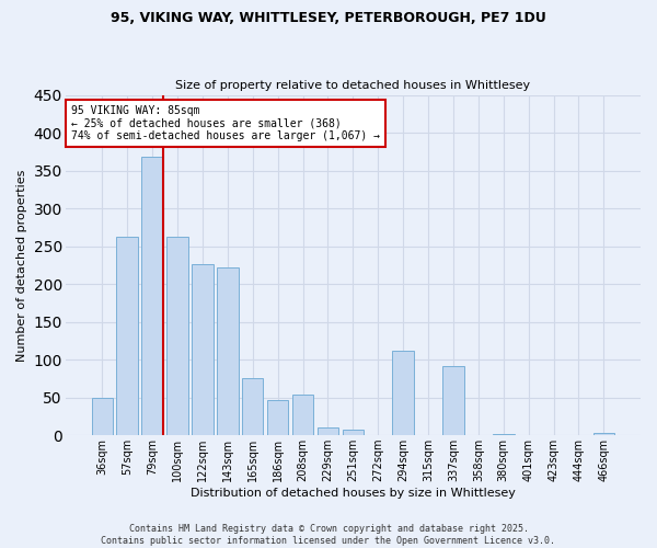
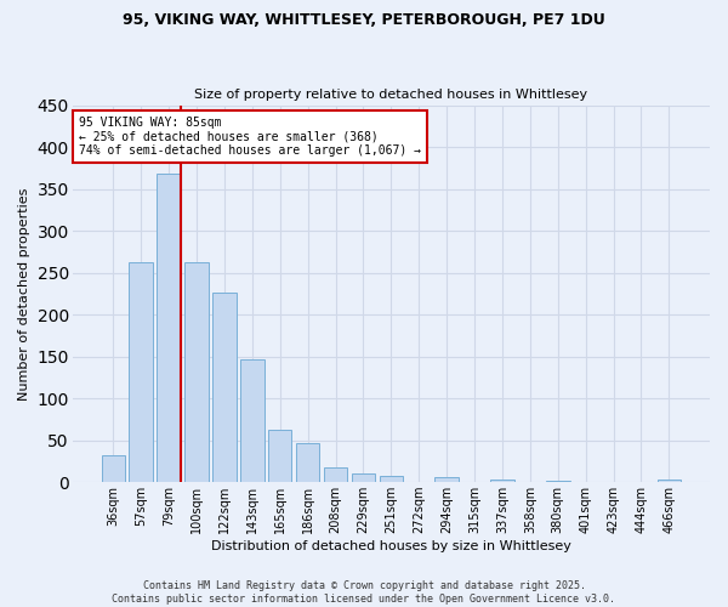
36sqm: 50 -> 32
143sqm: 222 -> 147
165sqm: 76 -> 62
208sqm: 54 -> 17
294sqm: 112 -> 6
337sqm: 92 -> 3
